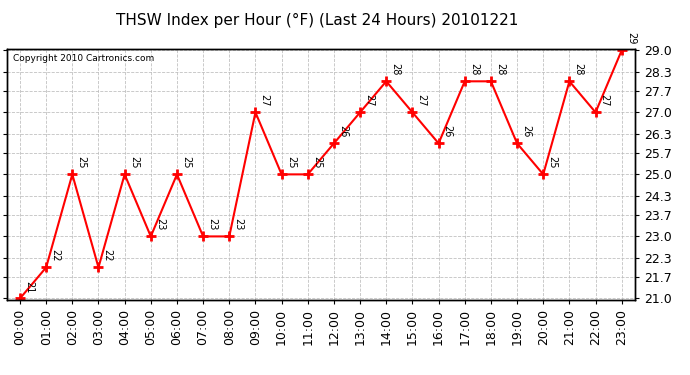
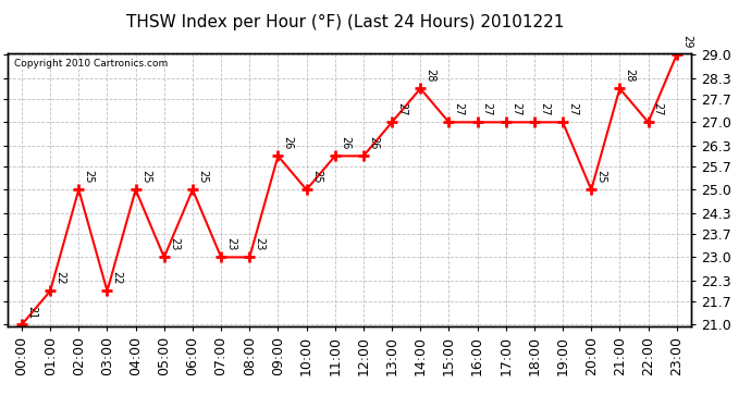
09:00: 27 -> 26
11:00: 25 -> 26
16:00: 26 -> 27
17:00: 28 -> 27
18:00: 28 -> 27
19:00: 26 -> 27
